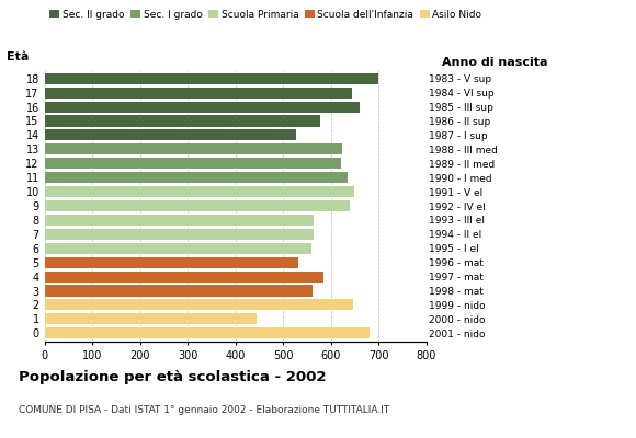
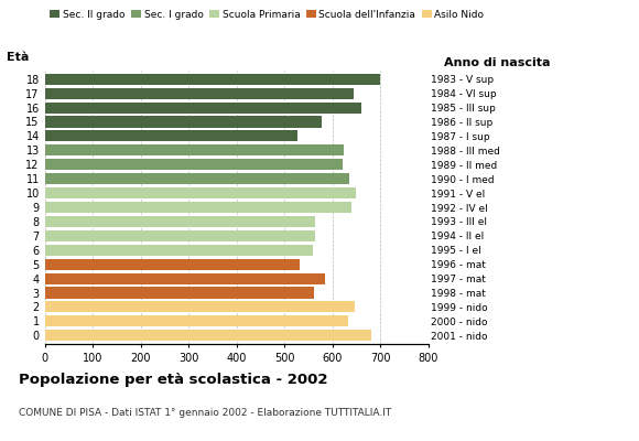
1: 445 -> 632
